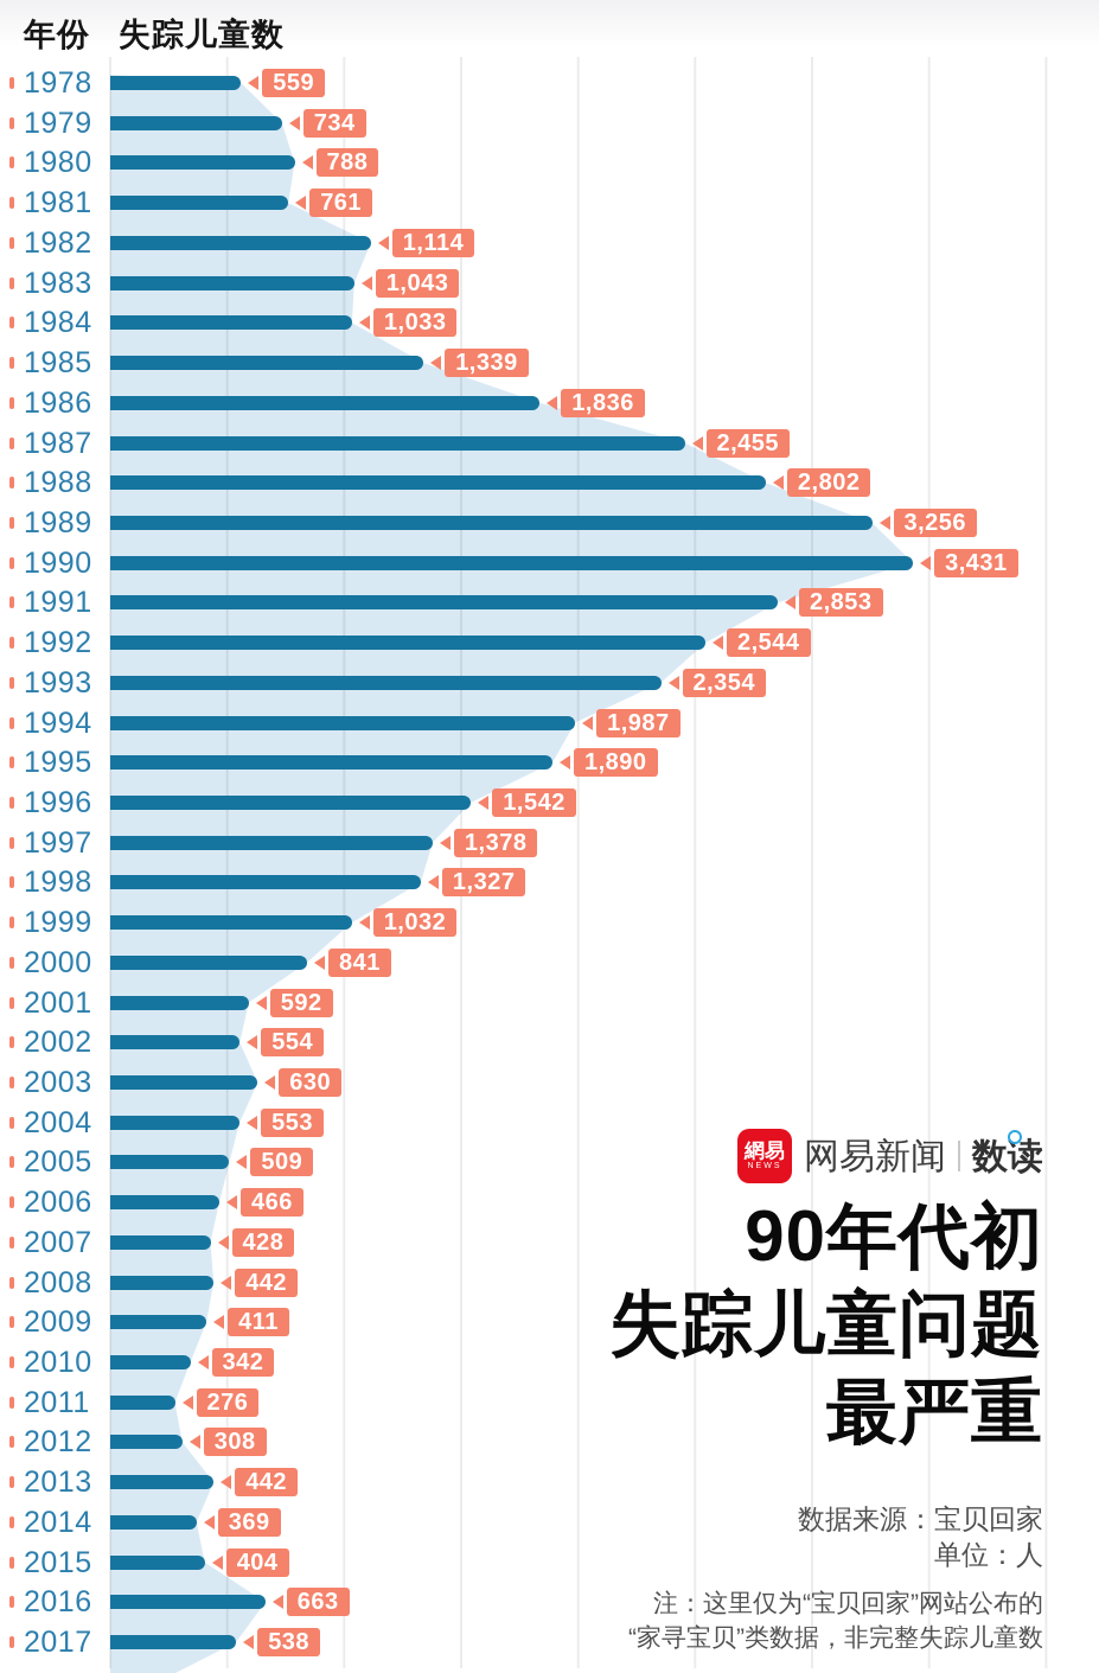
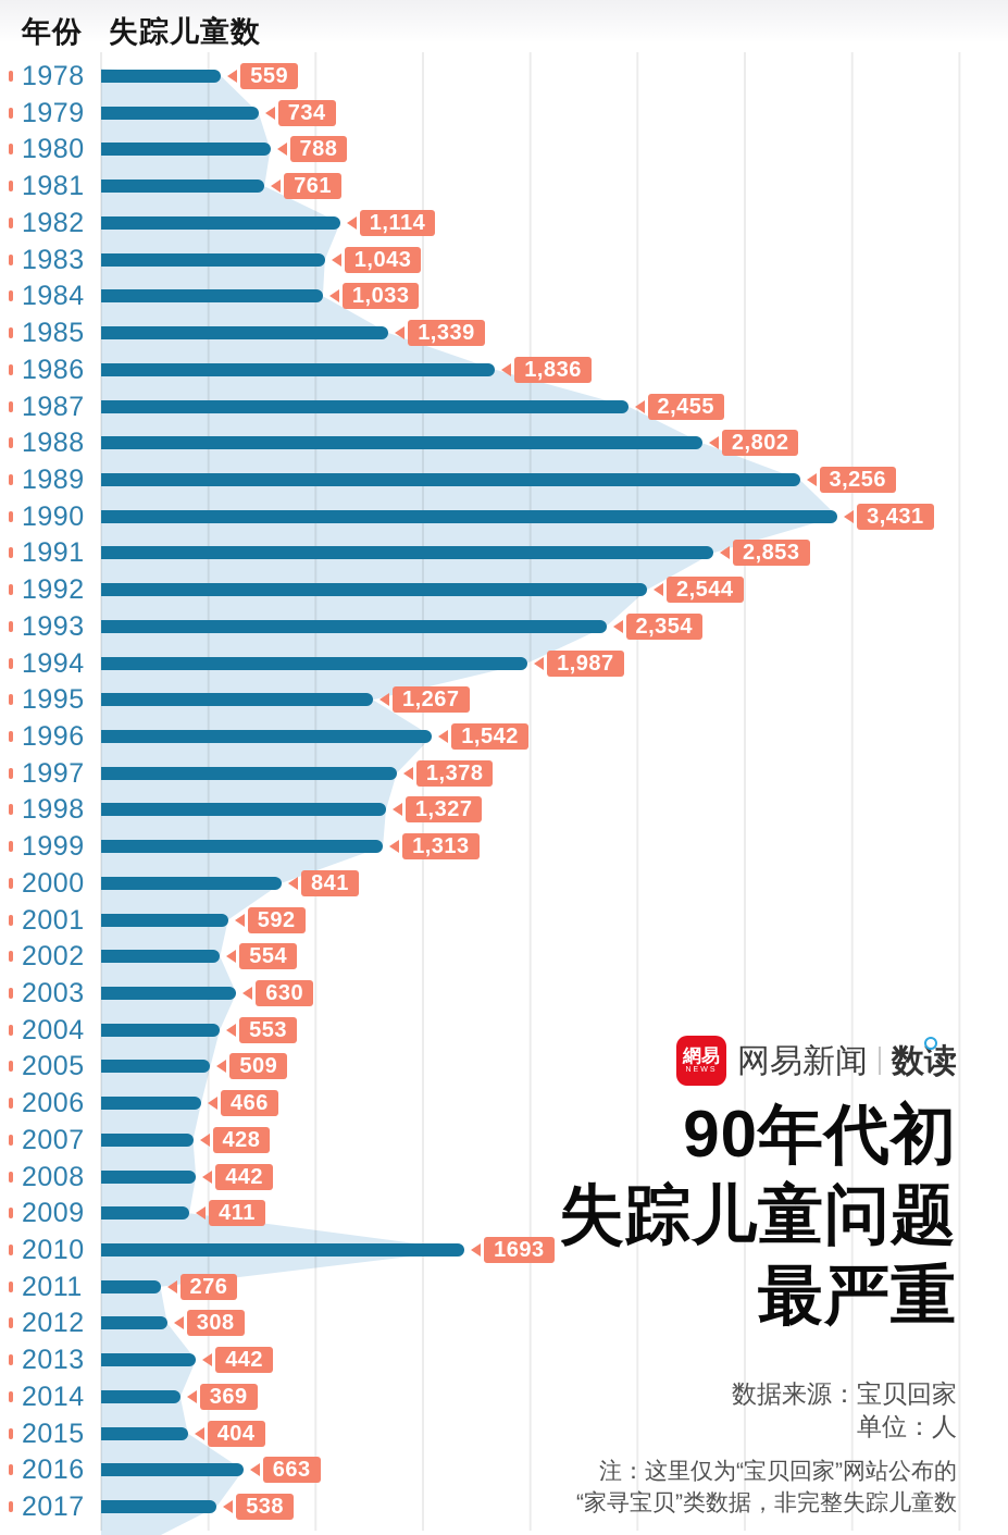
1995: 1,890 -> 1,267
1999: 1,032 -> 1,313
2010: 342 -> 1693
